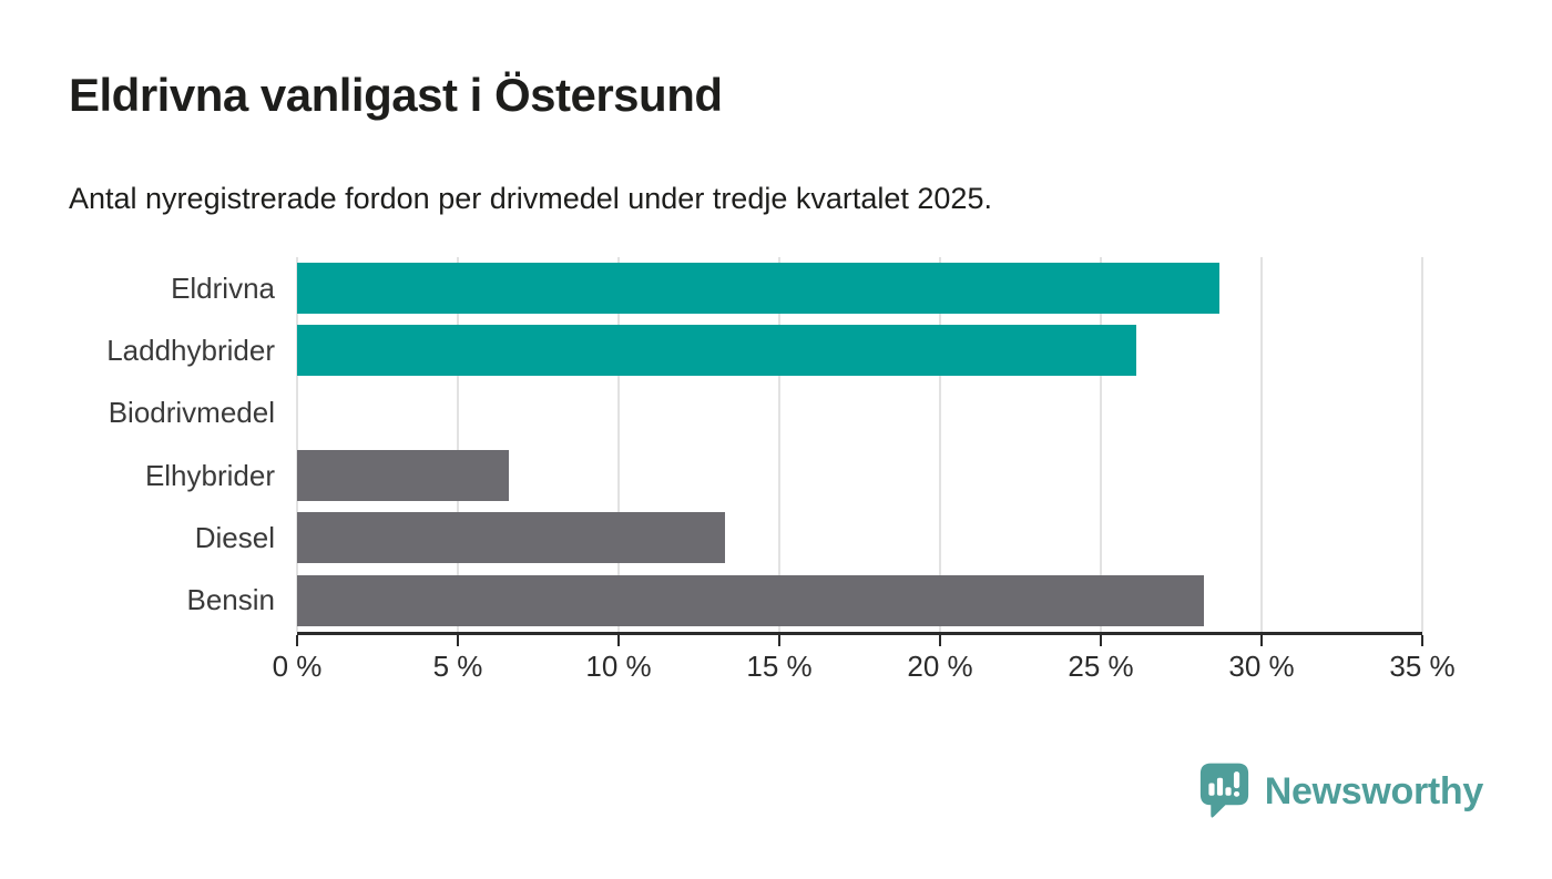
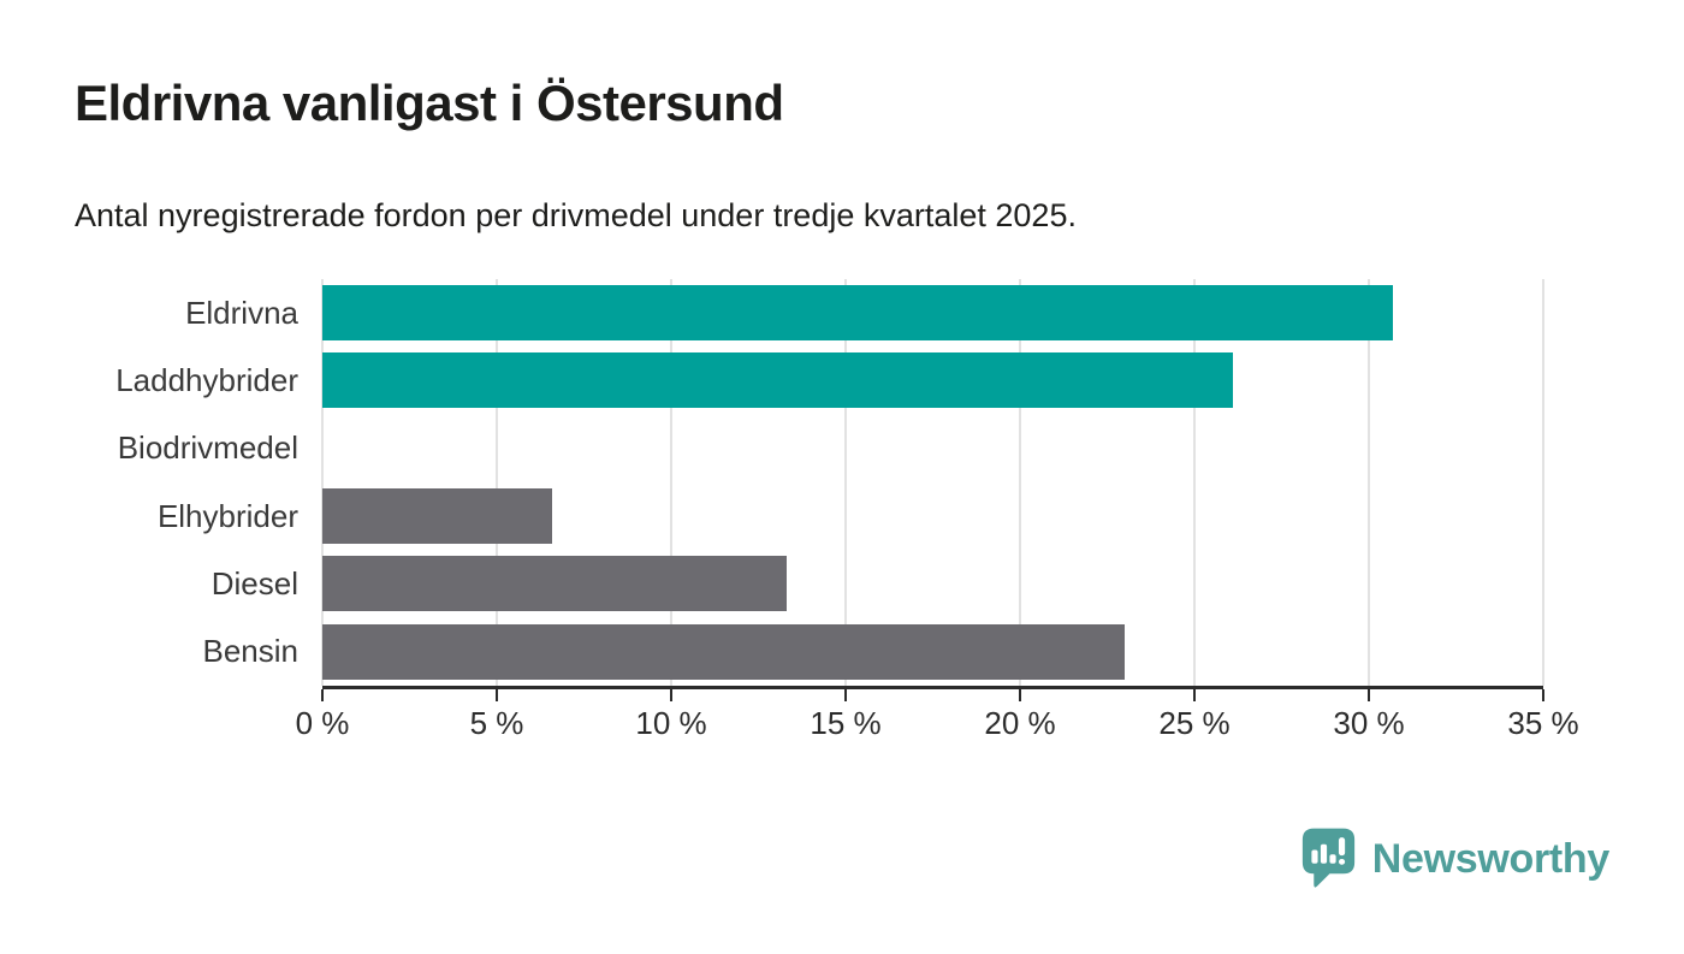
Eldrivna: 28.7% -> 30.7%
Bensin: 28.2% -> 23.0%
